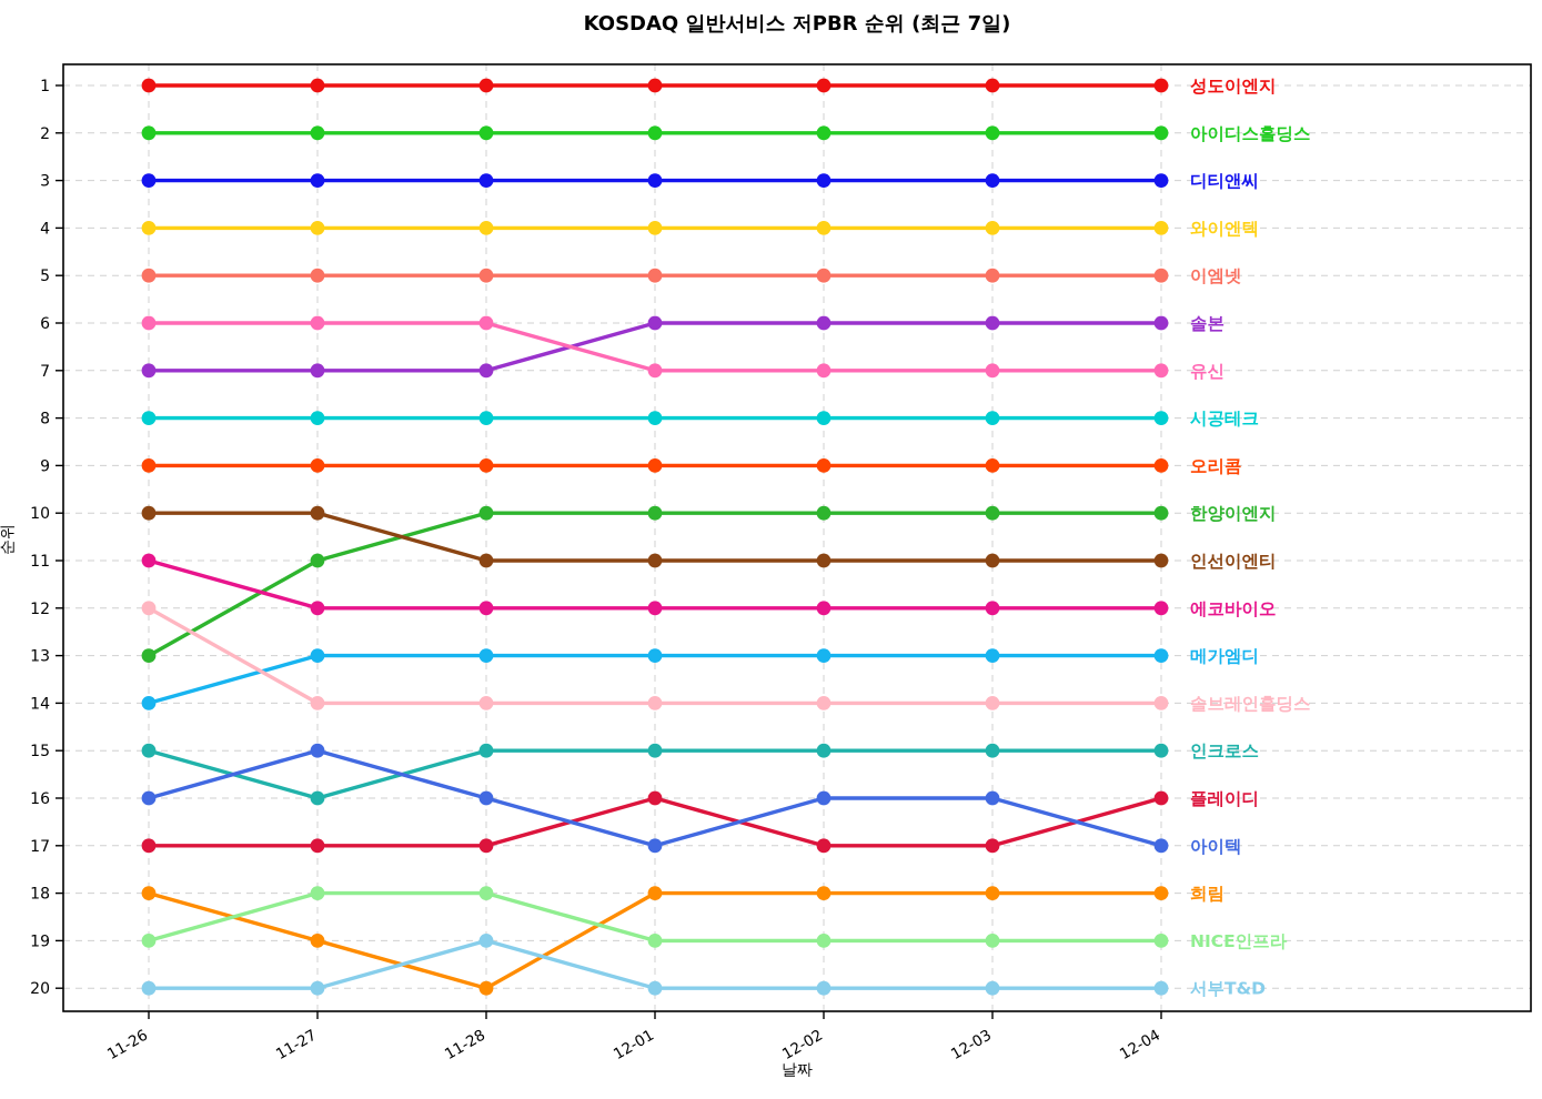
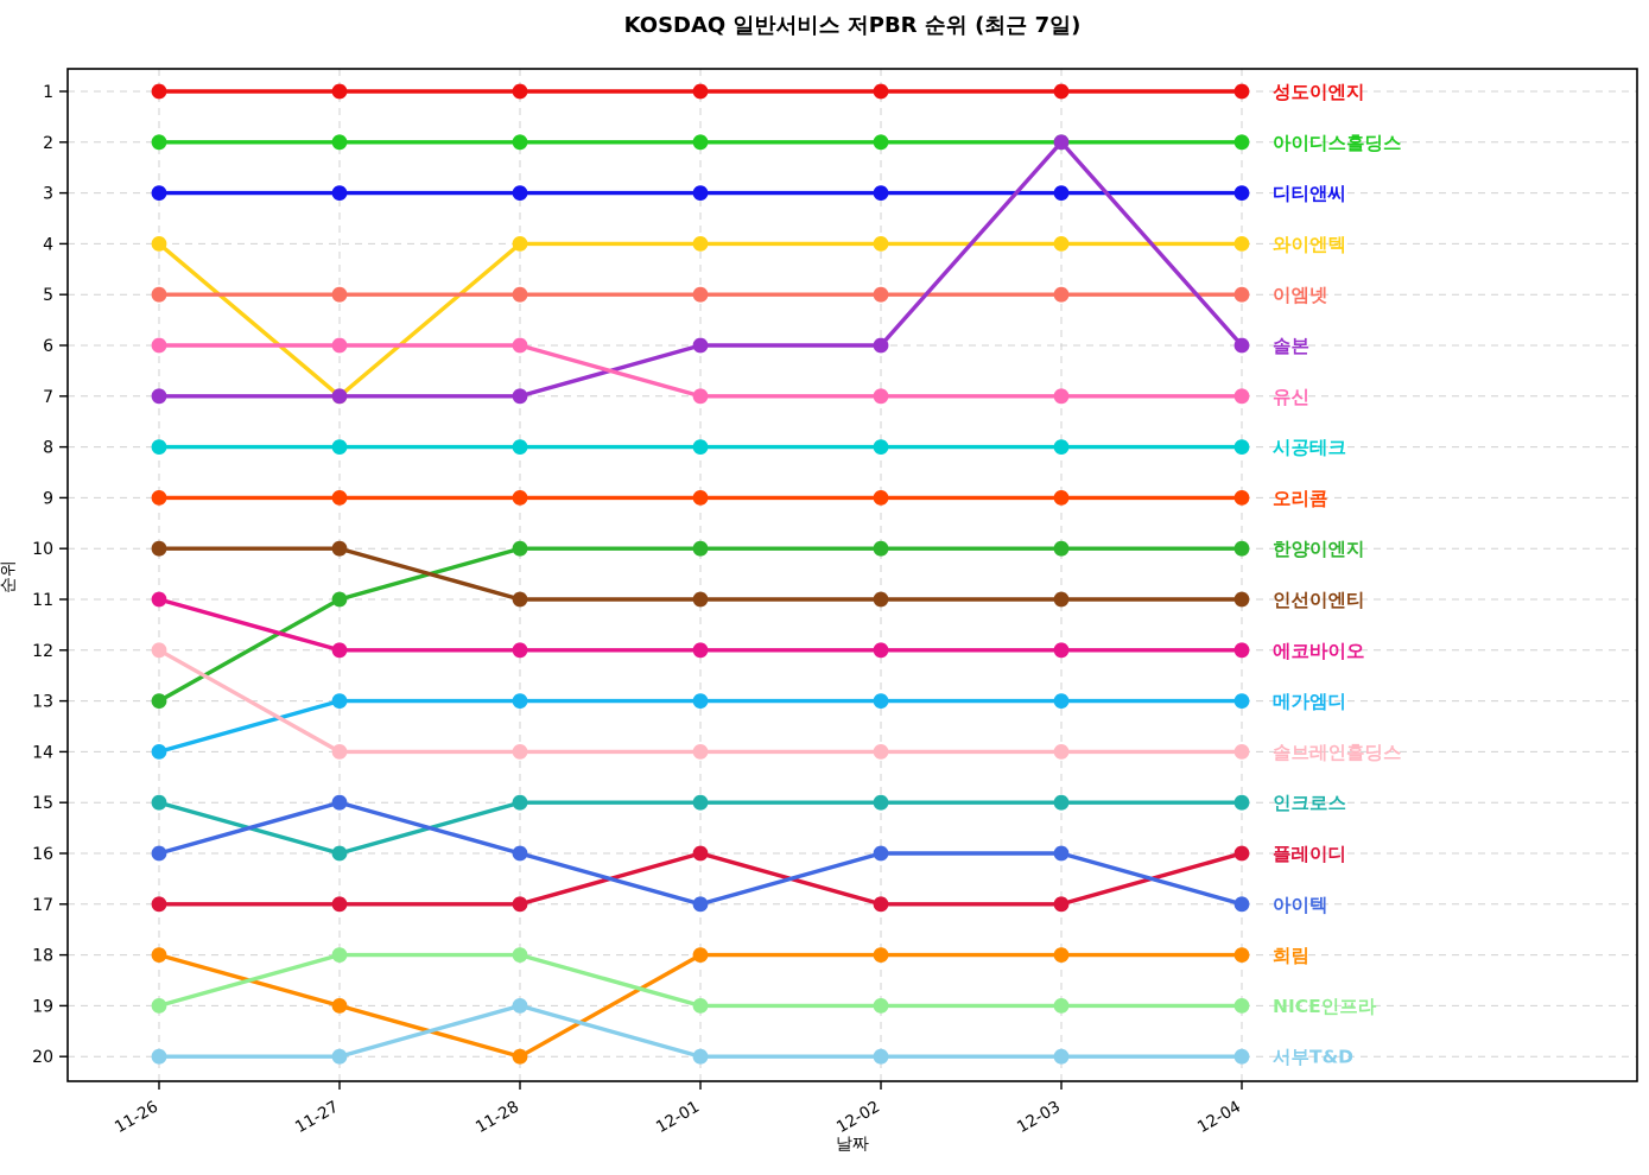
와이엔텍/11-27: 4 -> 7
솔본/12-03: 6 -> 2
